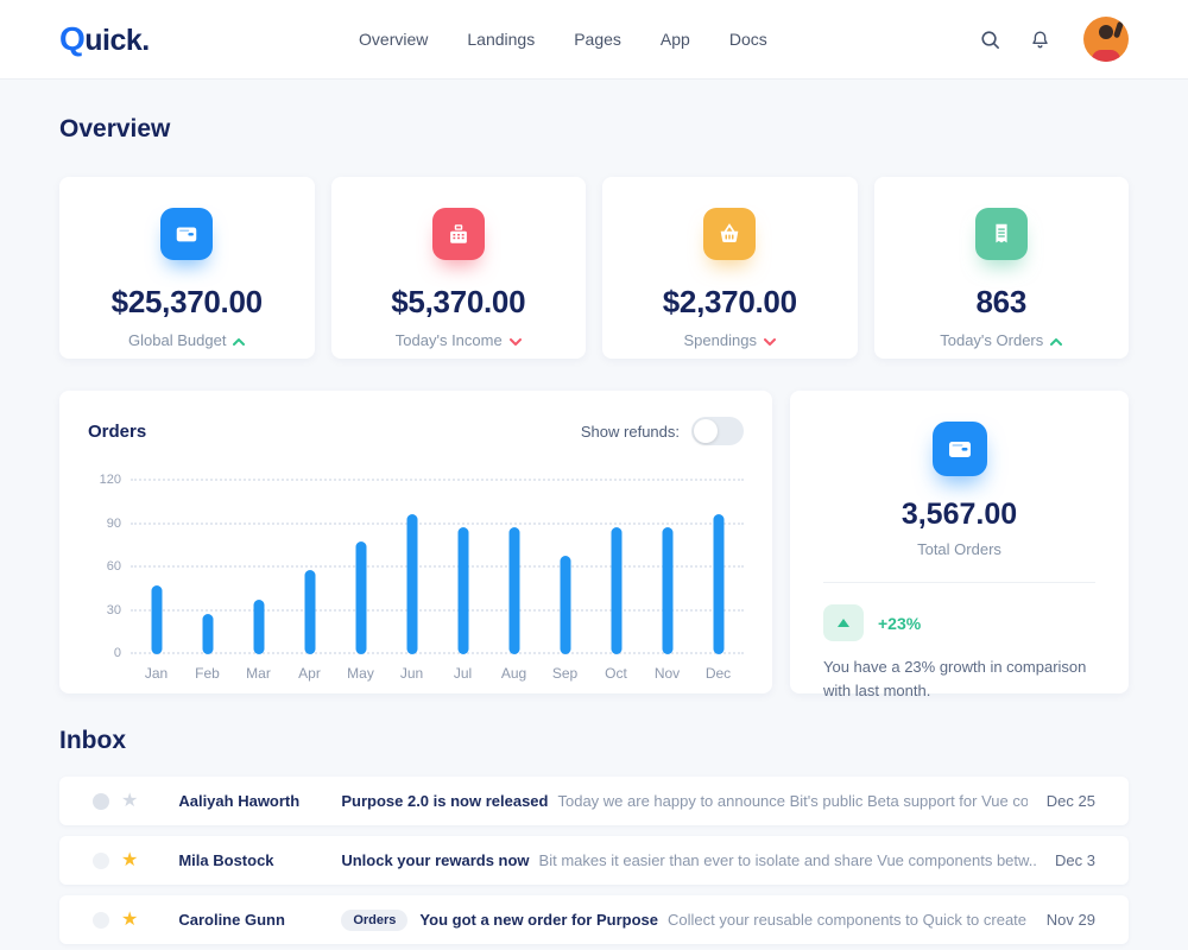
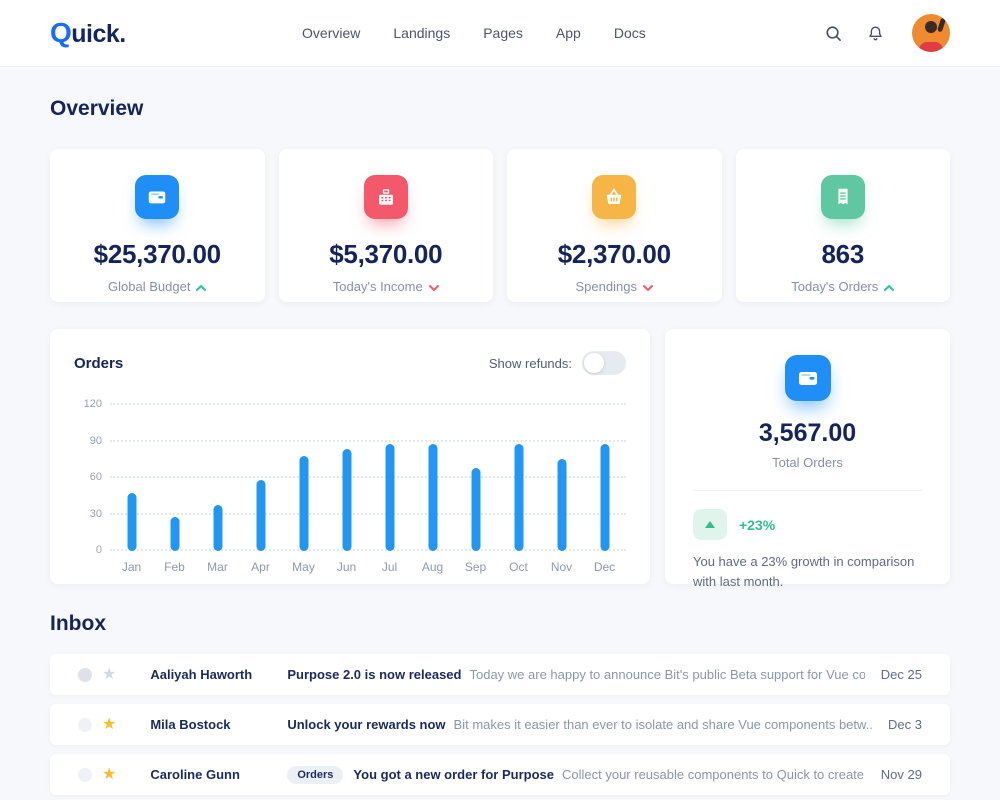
Jun: 97 -> 84
Nov: 88 -> 76
Dec: 97 -> 88
